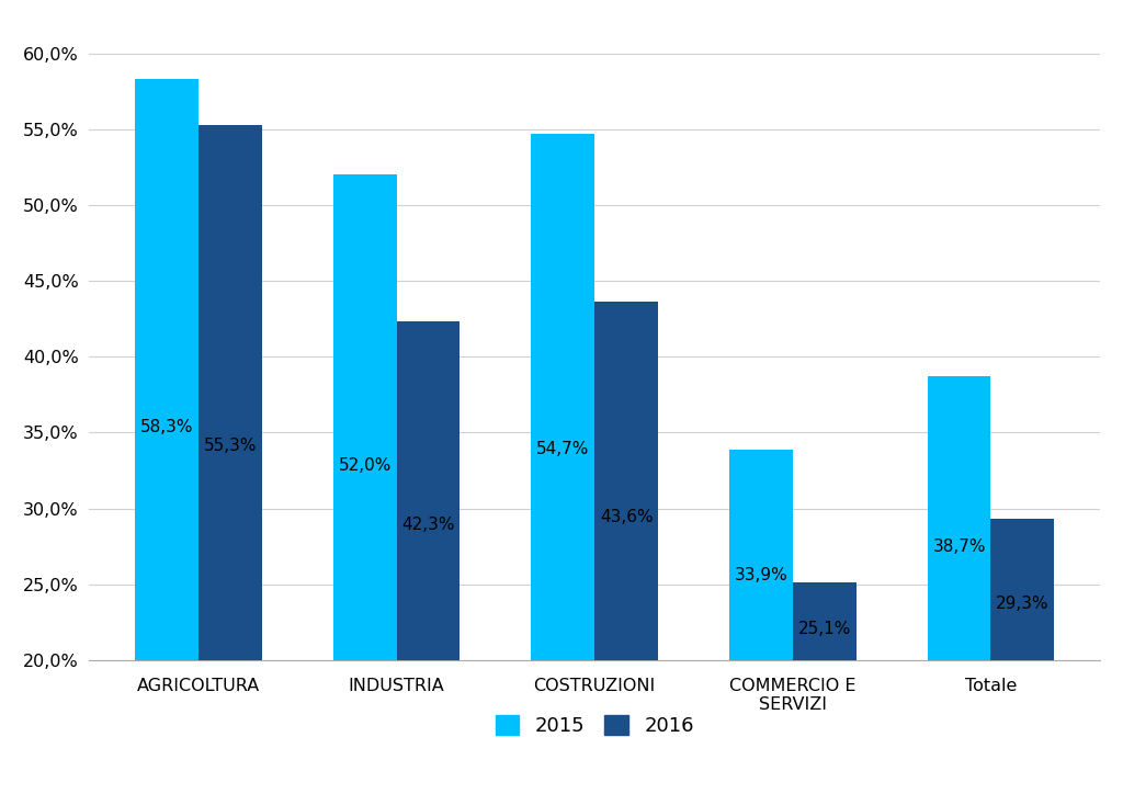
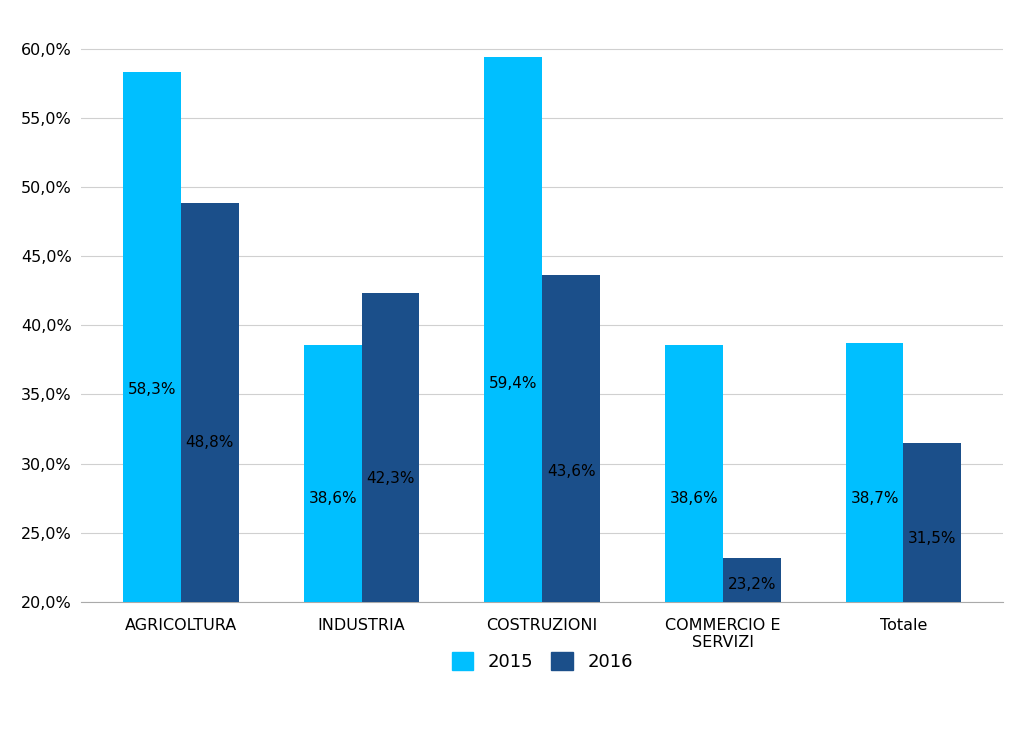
2016/AGRICOLTURA: 55,3% -> 48,8%
2015/INDUSTRIA: 52,0% -> 38,6%
2015/COSTRUZIONI: 54,7% -> 59,4%
2015/COMMERCIO E SERVIZI: 33,9% -> 38,6%
2016/COMMERCIO E SERVIZI: 25,1% -> 23,2%
2016/Totale: 29,3% -> 31,5%
